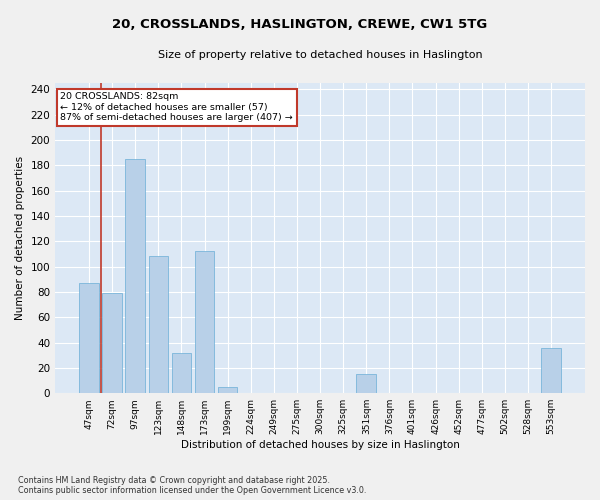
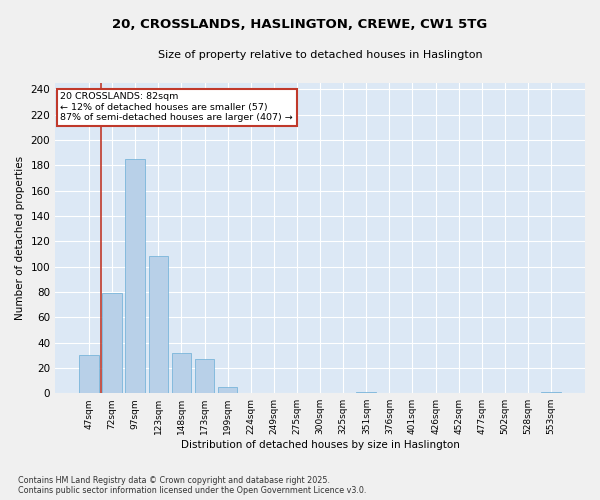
47sqm: 87 -> 30
173sqm: 112 -> 27
351sqm: 15 -> 1
553sqm: 36 -> 1
